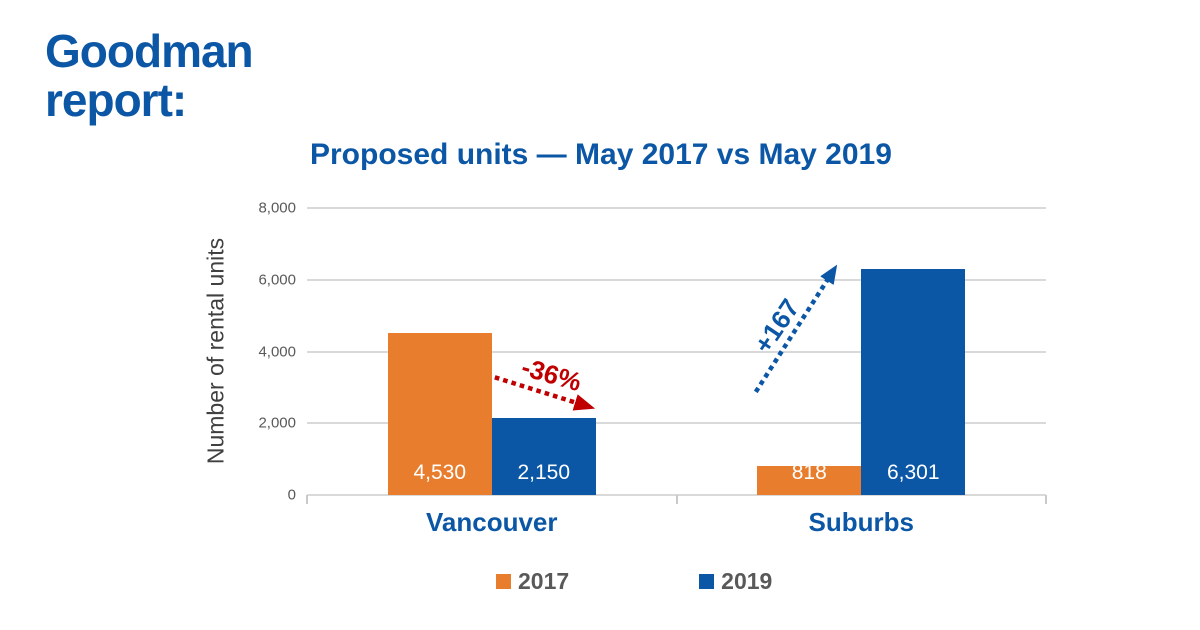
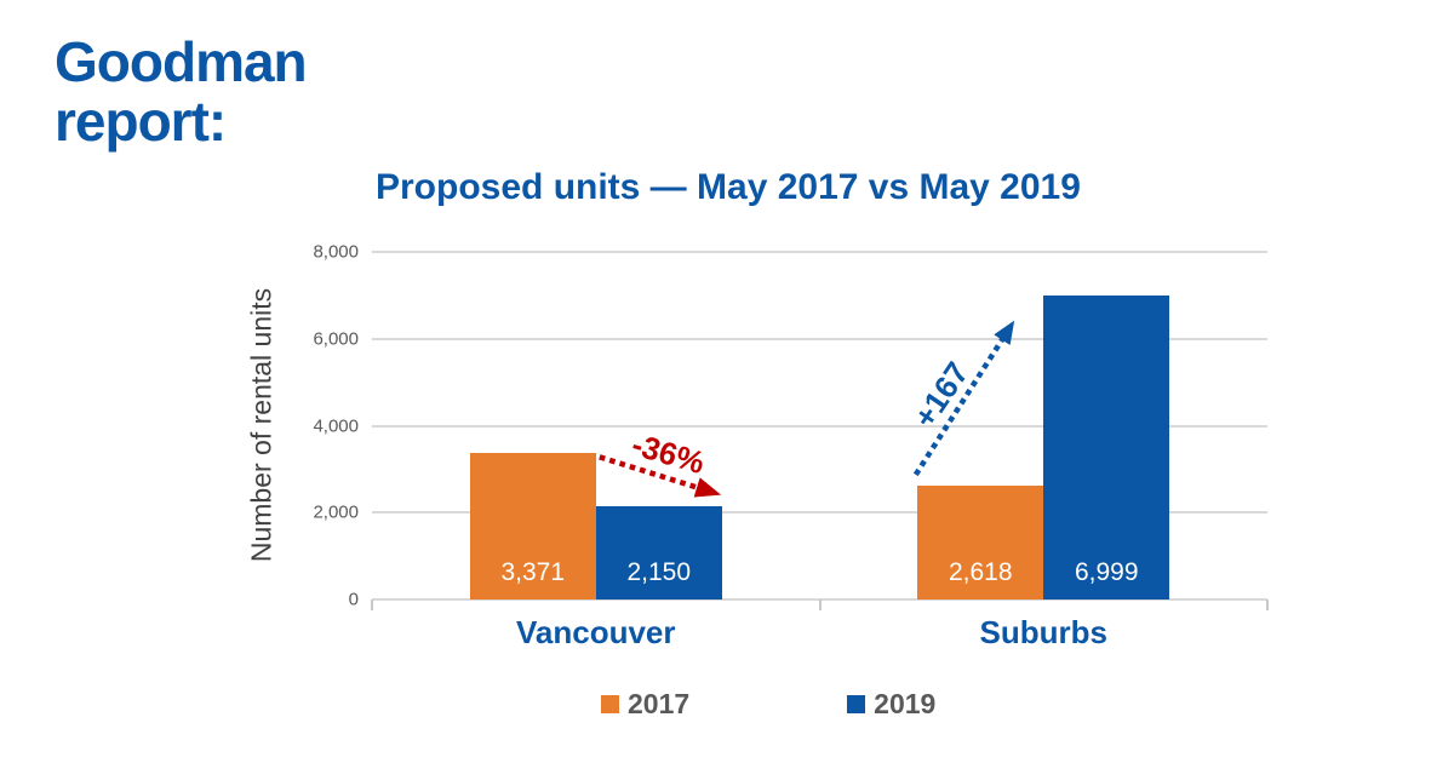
2017/Vancouver: 4,530 -> 3,371
2017/Suburbs: 818 -> 2,618
2019/Suburbs: 6,301 -> 6,999
